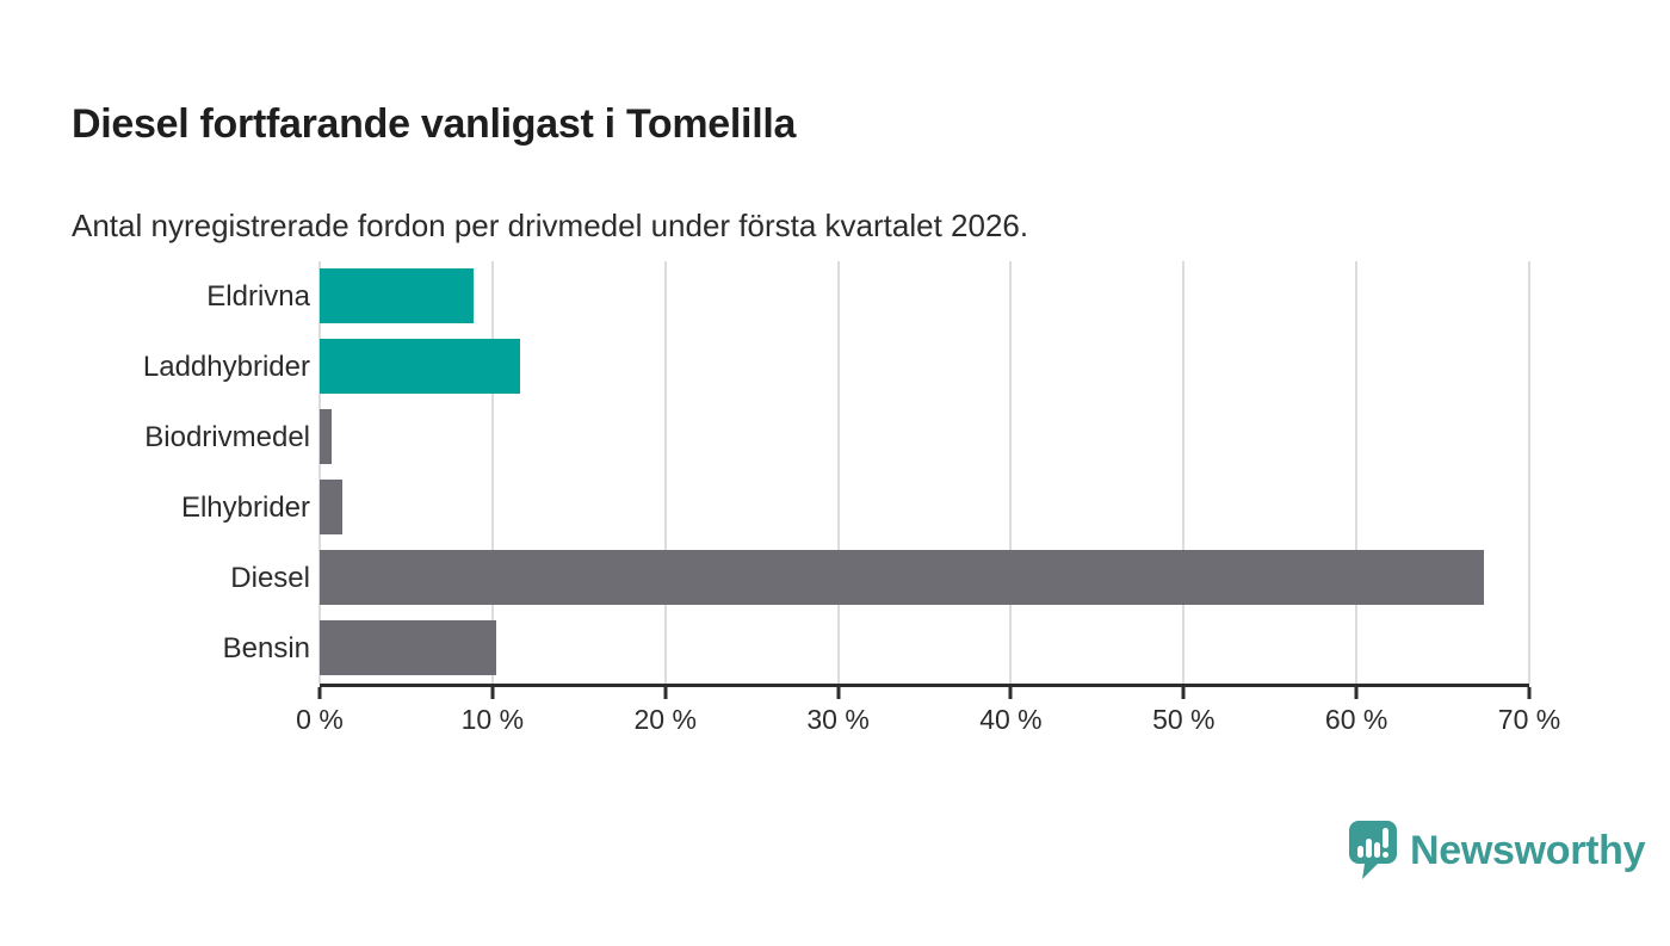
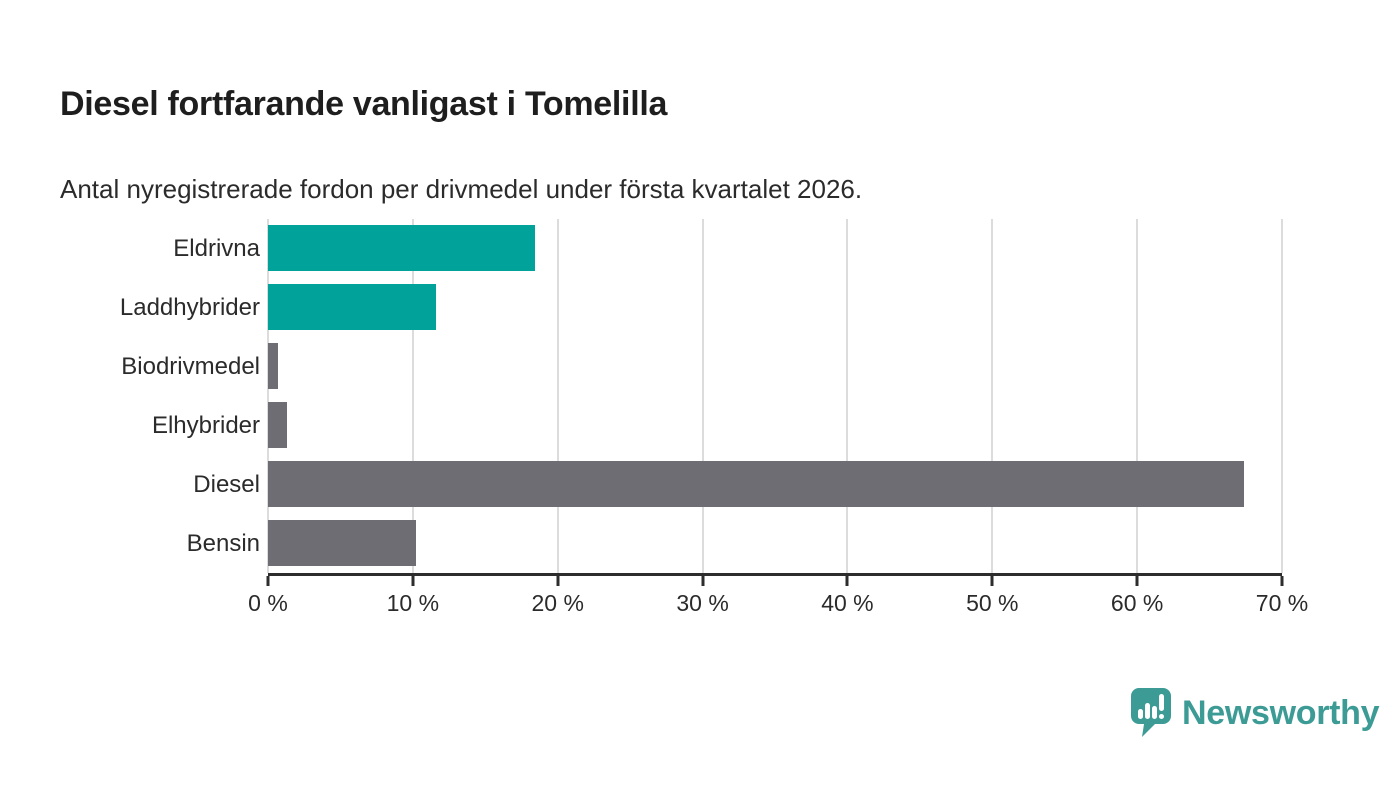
Eldrivna: 8.9% -> 18.4%
